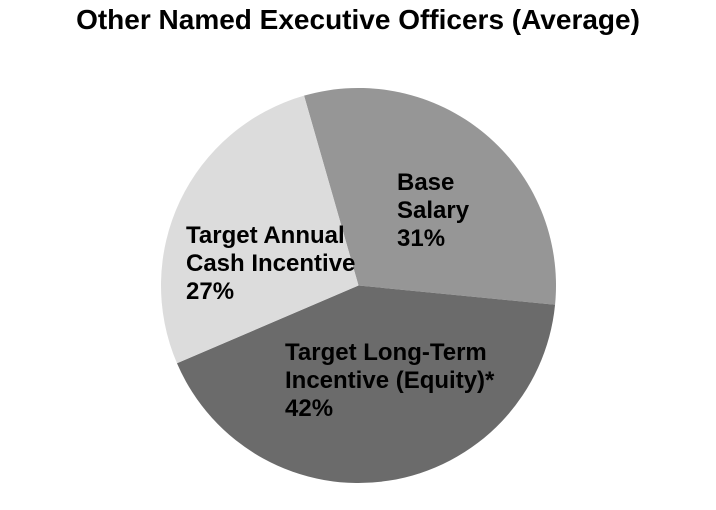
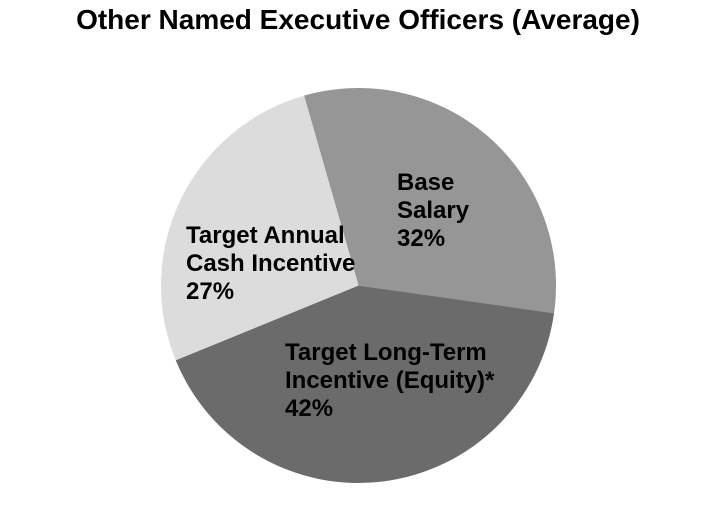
Base Salary: 31% -> 32%
